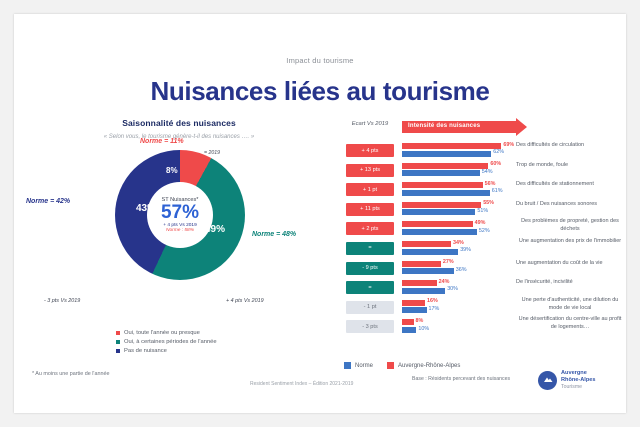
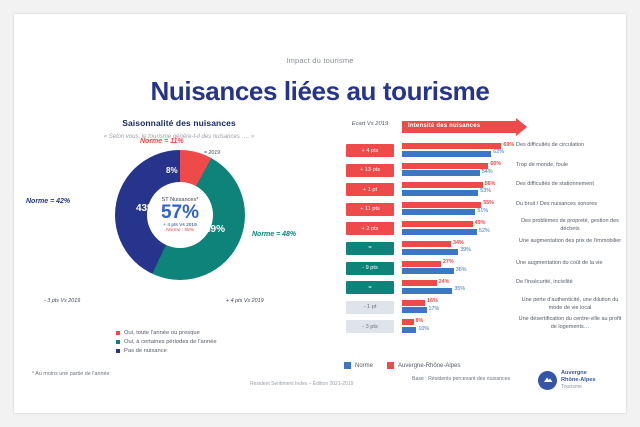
Norme/Des difficultés de stationnement: 61% -> 53%
Norme/De l'insécurité, incivilité: 30% -> 35%
